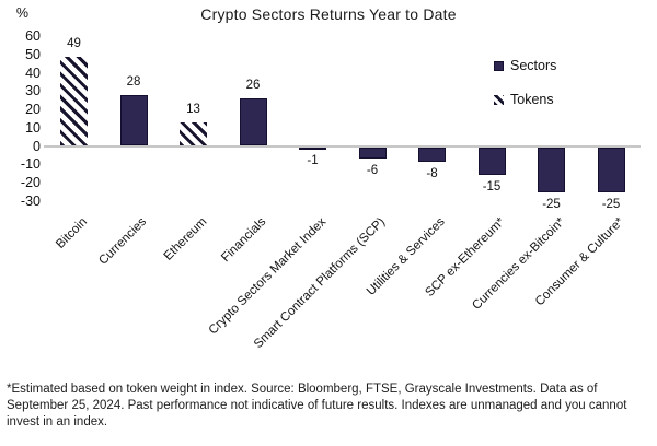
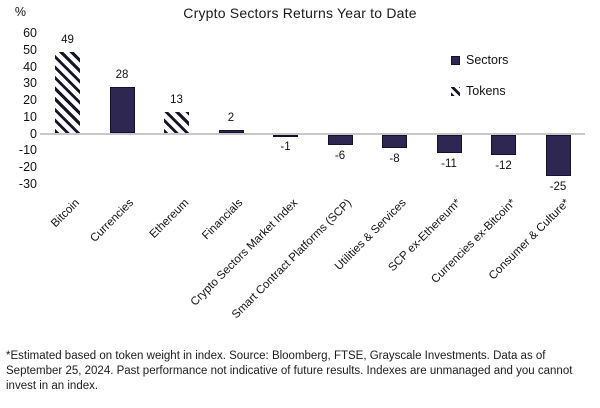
Financials: 26 -> 2
SCP ex-Ethereum*: -15 -> -11
Currencies ex-Bitcoin*: -25 -> -12
